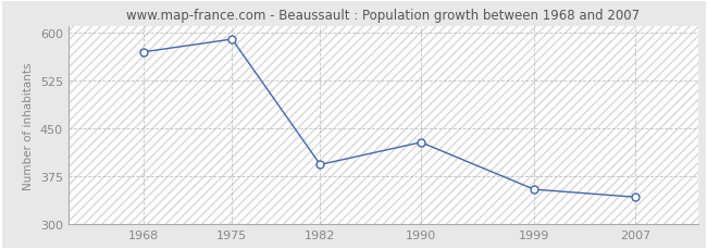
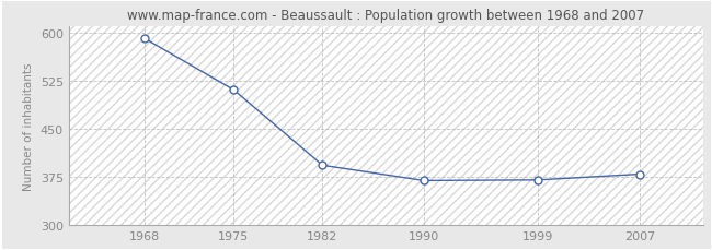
1968: 570 -> 591
1975: 590 -> 511
1990: 428 -> 369
1999: 354 -> 370
2007: 342 -> 379
